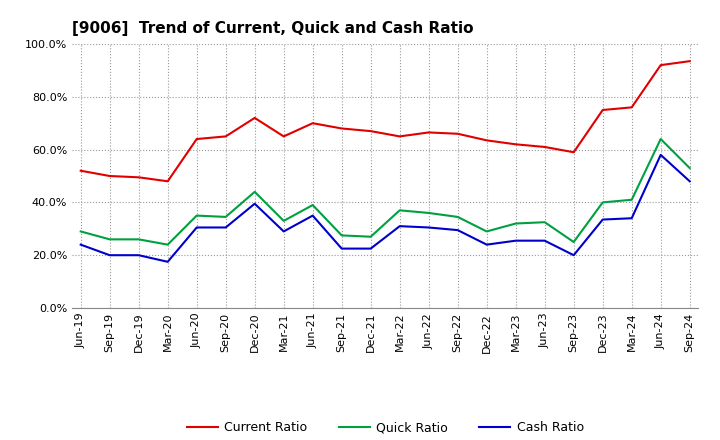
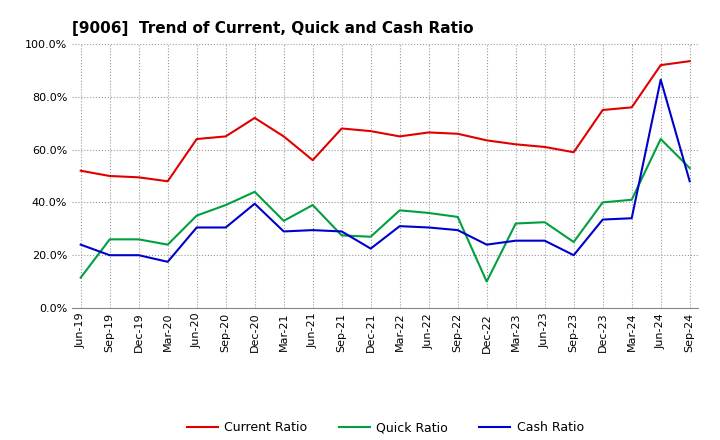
Quick Ratio/Jun-19: 29.0% -> 11.5%
Quick Ratio/Sep-20: 34.5% -> 39.0%
Current Ratio/Jun-21: 70.0% -> 56.0%
Cash Ratio/Jun-21: 35.0% -> 29.5%
Cash Ratio/Sep-21: 22.5% -> 29.0%
Quick Ratio/Dec-22: 29.0% -> 10.0%
Cash Ratio/Jun-24: 58.0% -> 86.5%
